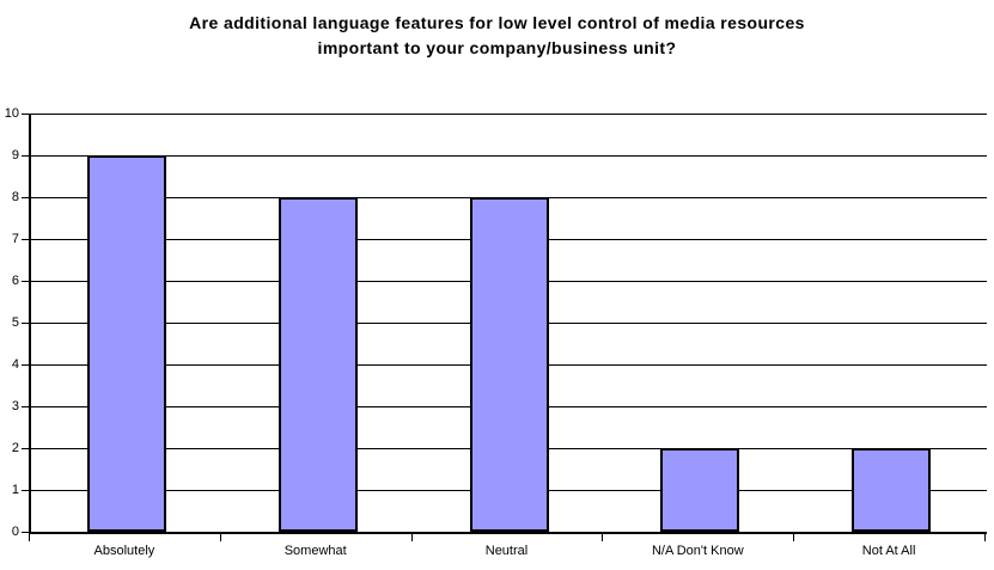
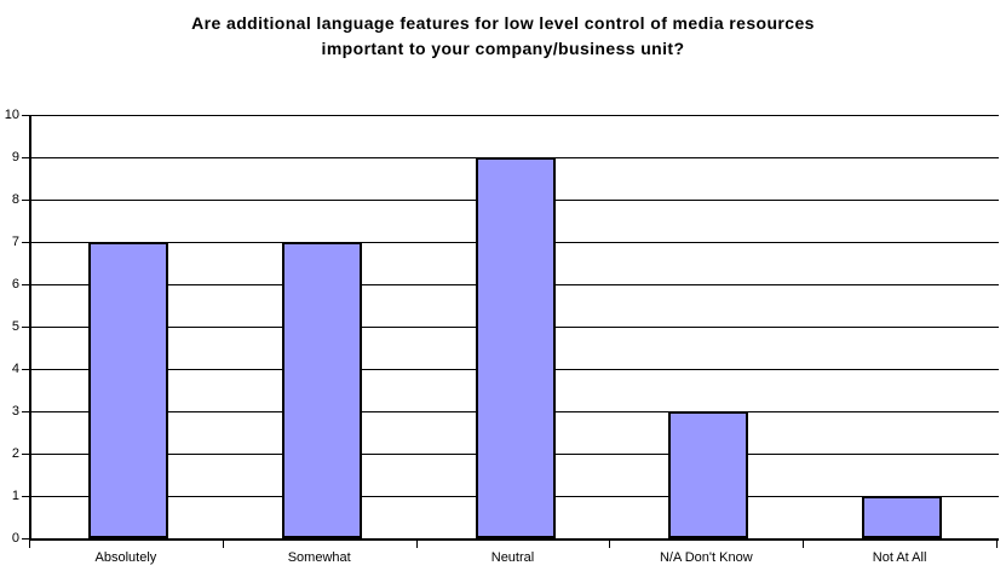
Absolutely: 9 -> 7
Somewhat: 8 -> 7
Neutral: 8 -> 9
N/A Don't Know: 2 -> 3
Not At All: 2 -> 1
